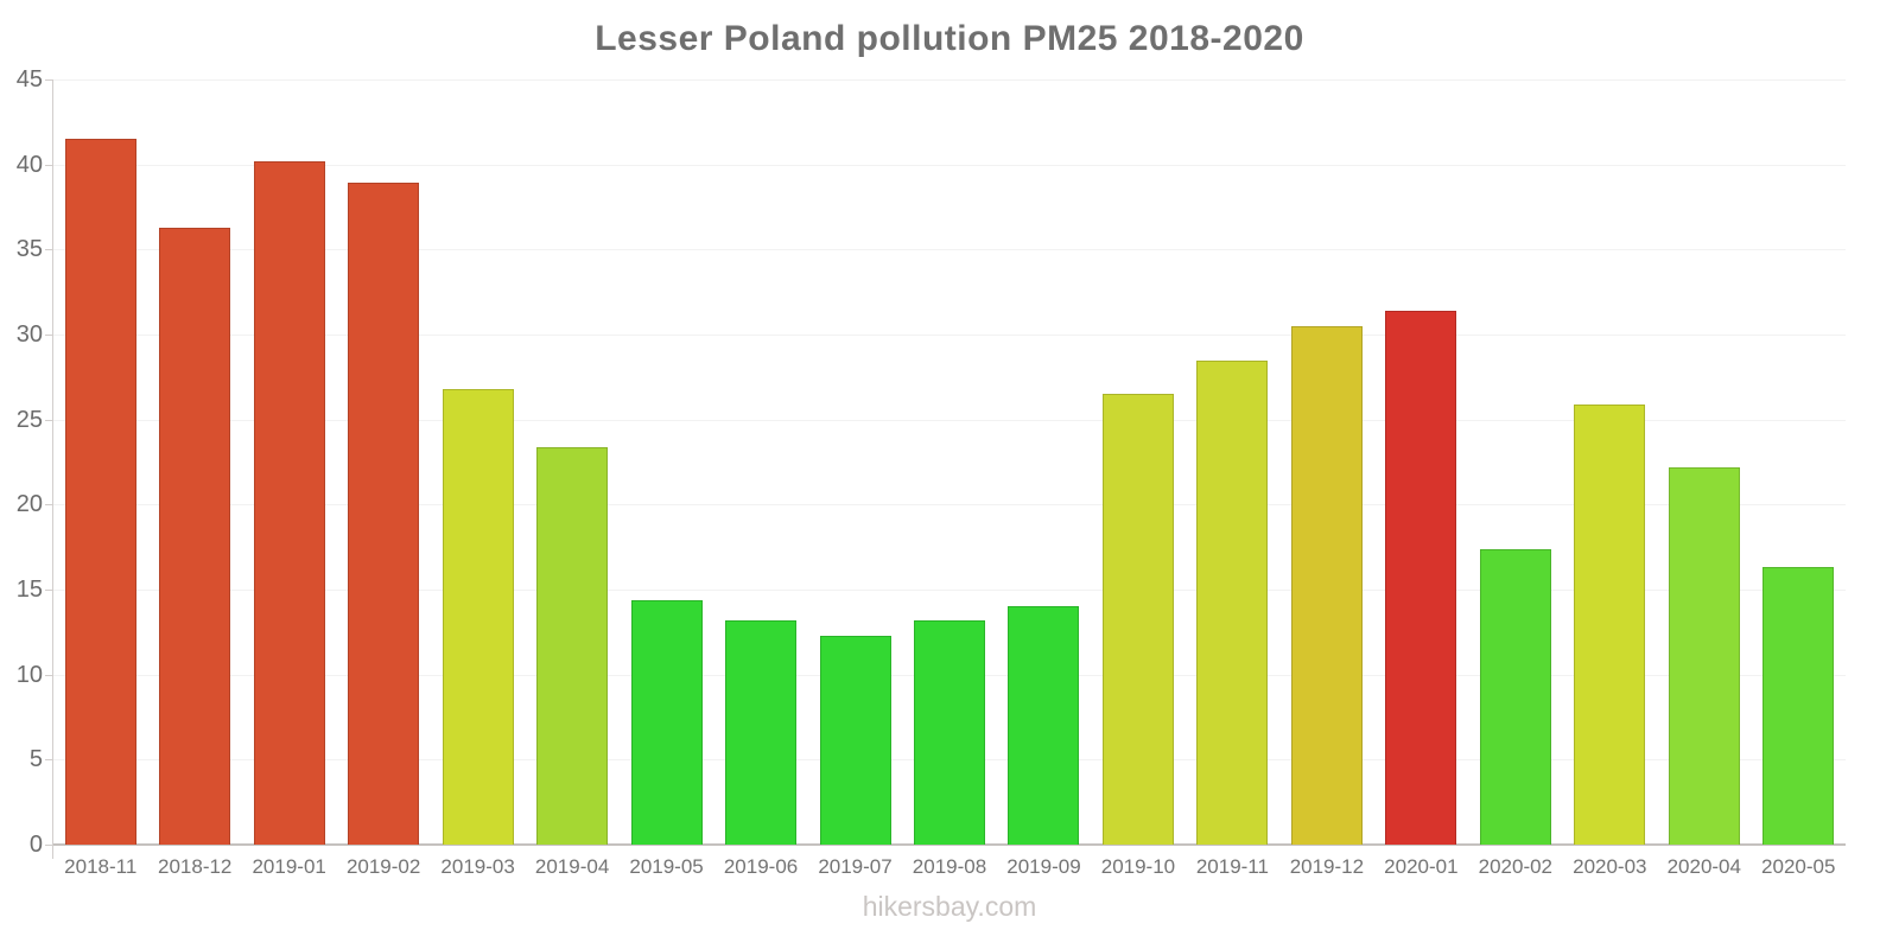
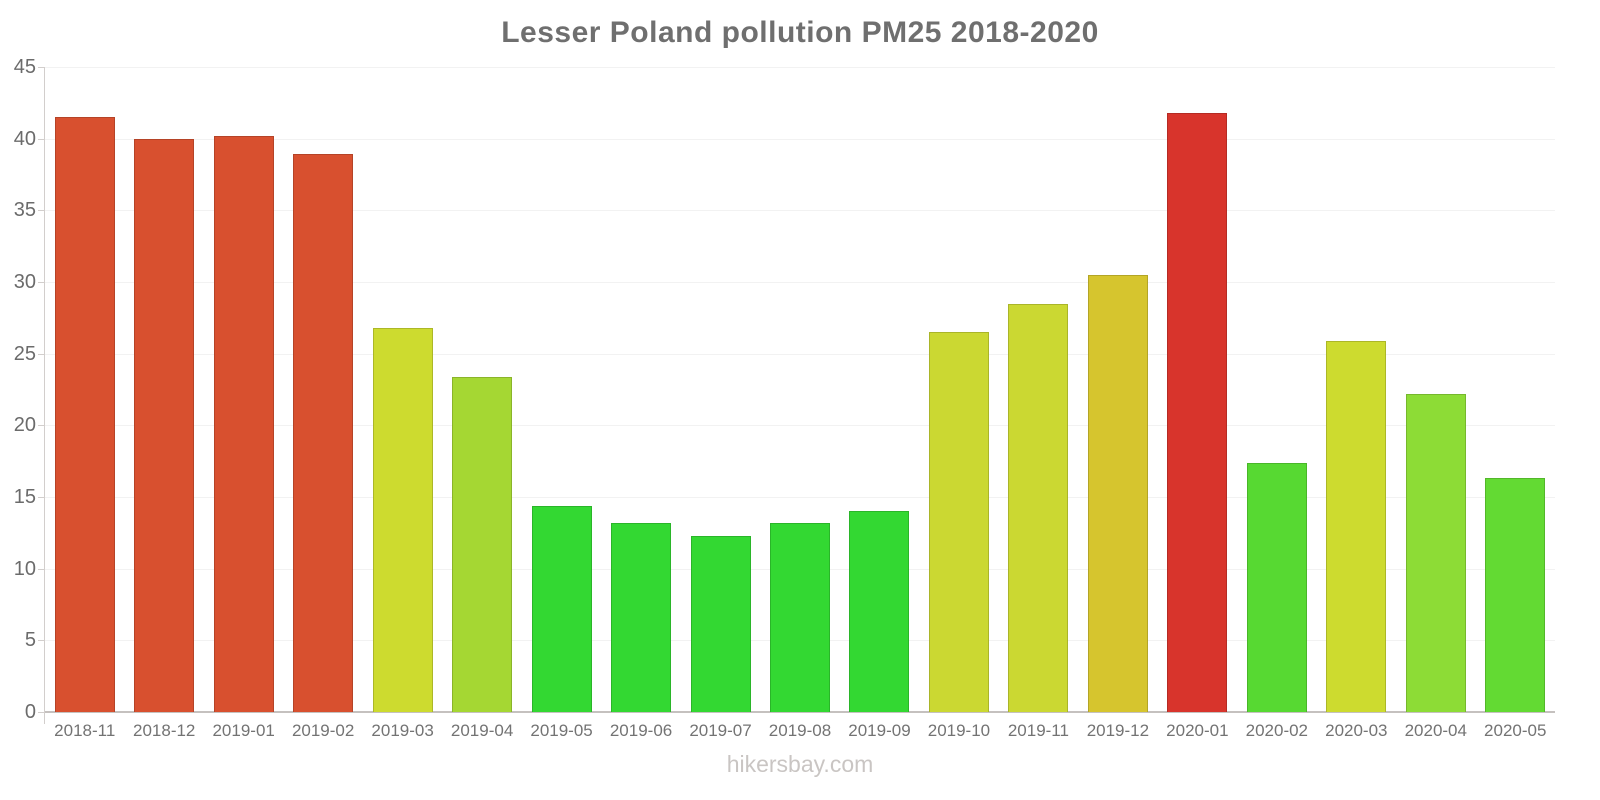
2018-12: 36.3 -> 40.0
2020-01: 31.4 -> 41.8
